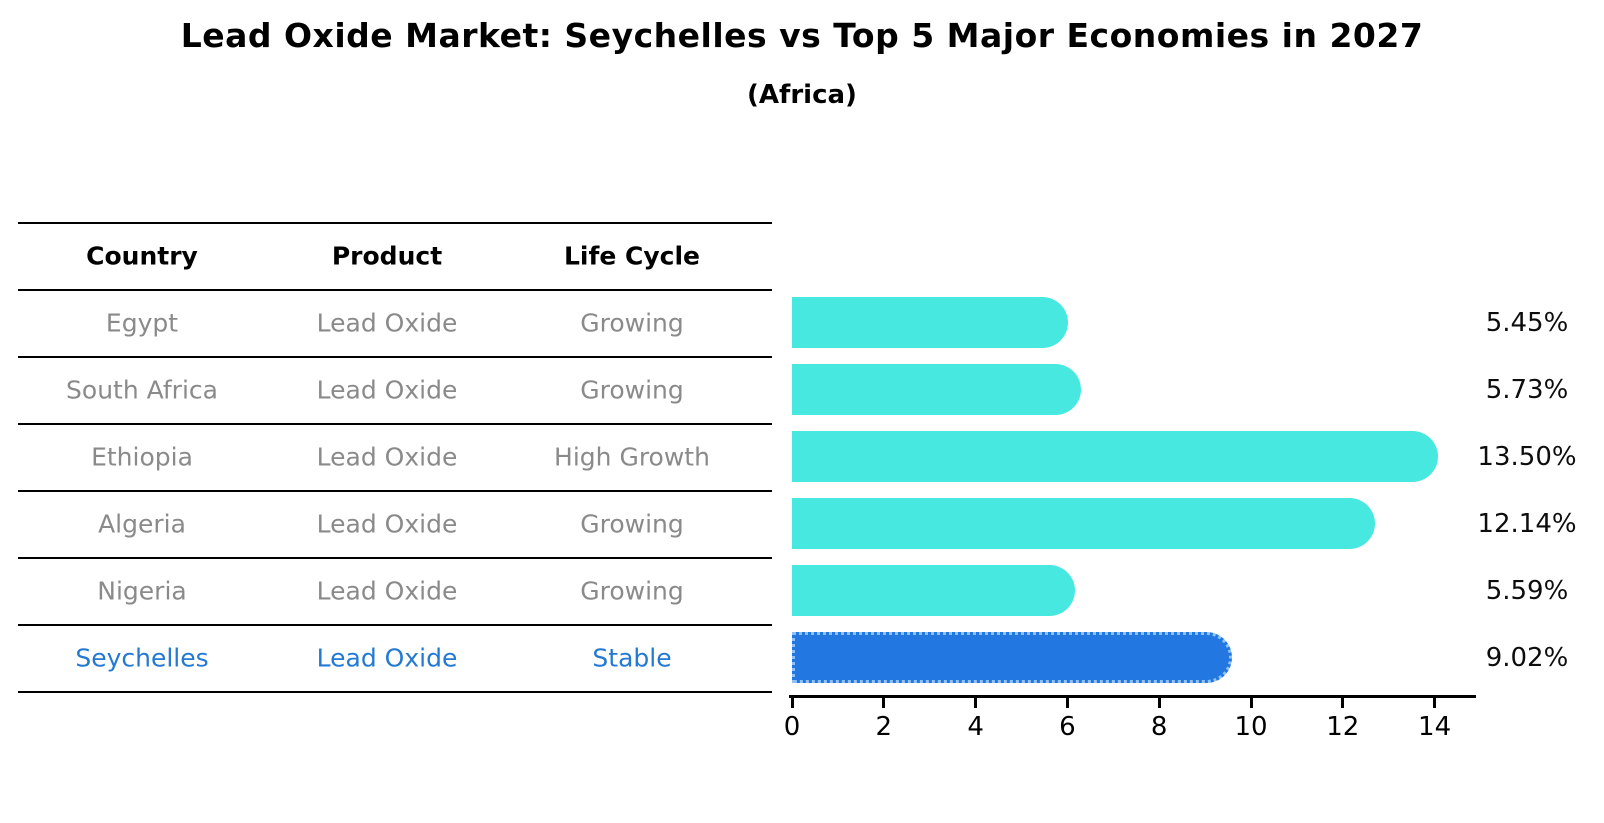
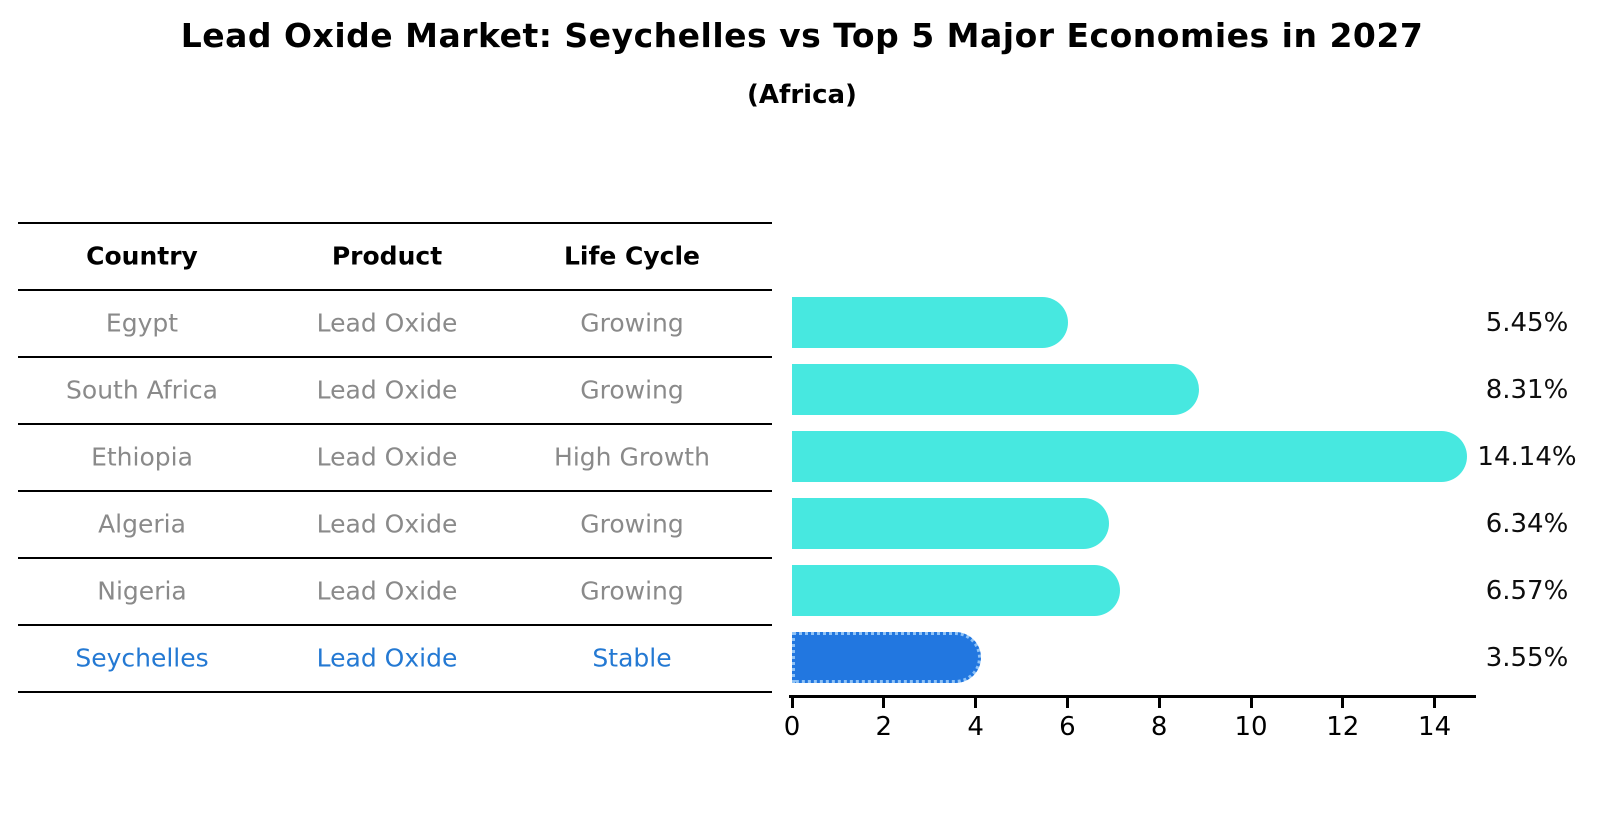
South Africa: 5.73% -> 8.31%
Ethiopia: 13.50% -> 14.14%
Algeria: 12.14% -> 6.34%
Nigeria: 5.59% -> 6.57%
Seychelles: 9.02% -> 3.55%
